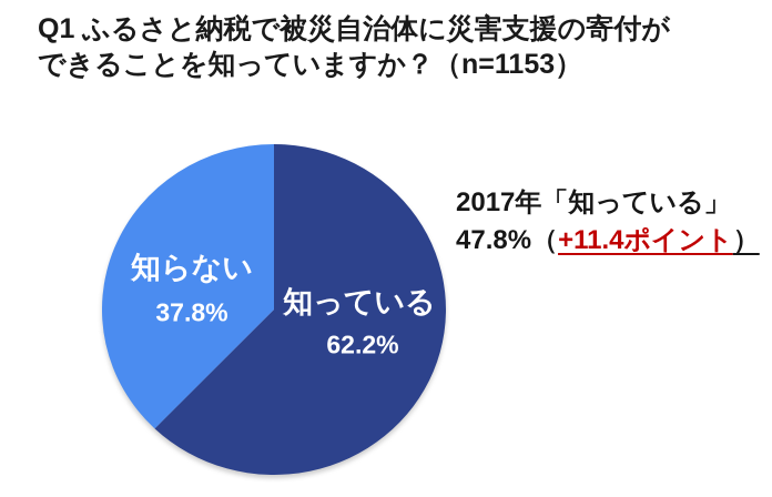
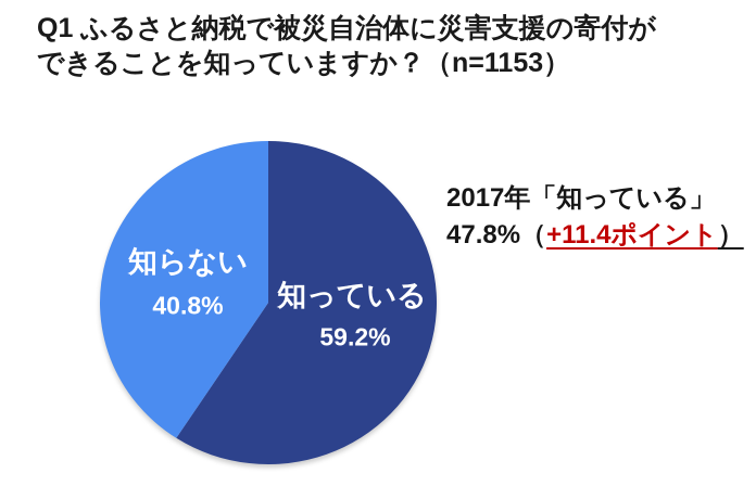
知っている: 62.2% -> 59.2%
知らない: 37.8% -> 40.8%
